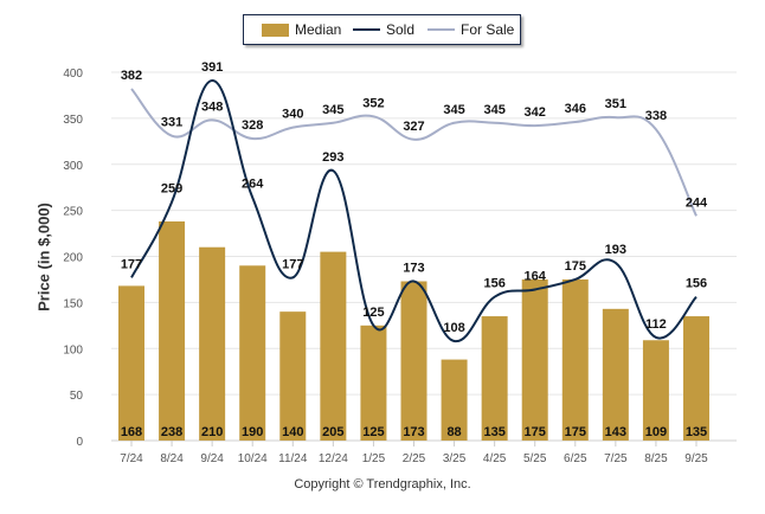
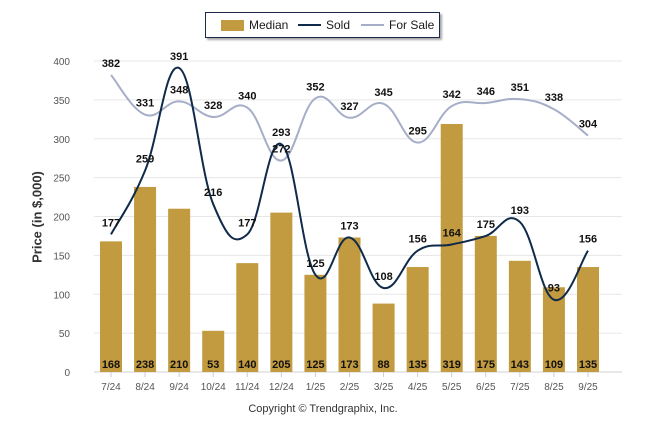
Median/10/24: 190 -> 53
Sold/10/24: 264 -> 216
For Sale/12/24: 345 -> 272
For Sale/4/25: 345 -> 295
Median/5/25: 175 -> 319
Sold/8/25: 112 -> 93
For Sale/9/25: 244 -> 304
